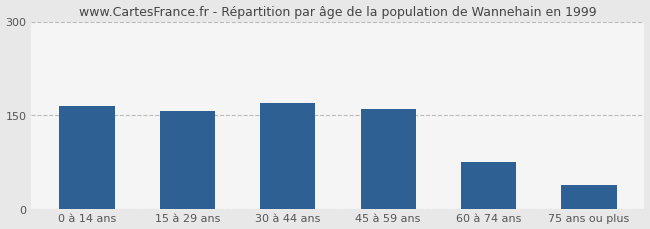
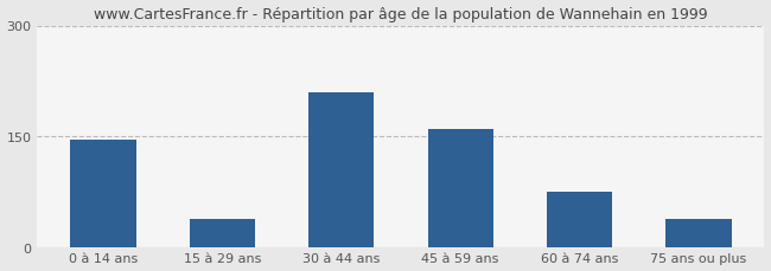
0 à 14 ans: 165 -> 146
15 à 29 ans: 157 -> 38
30 à 44 ans: 170 -> 210
